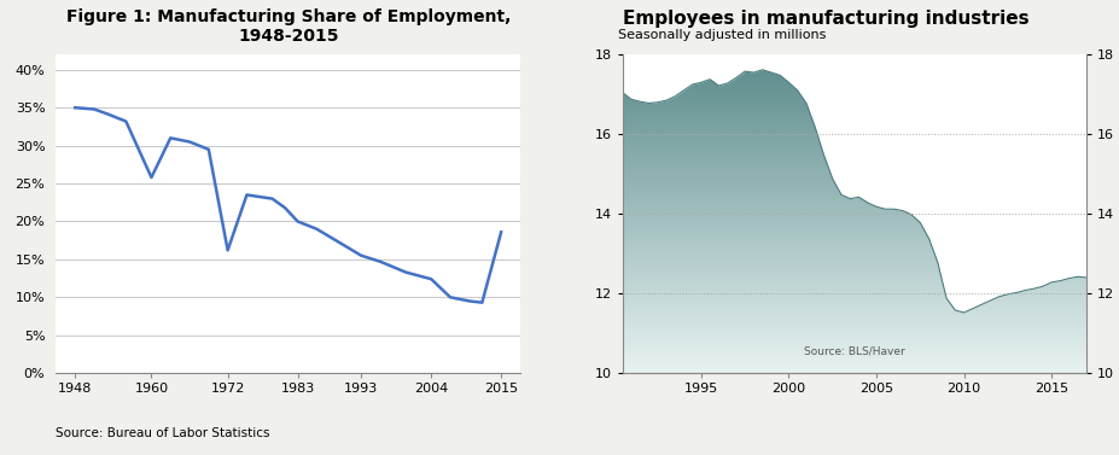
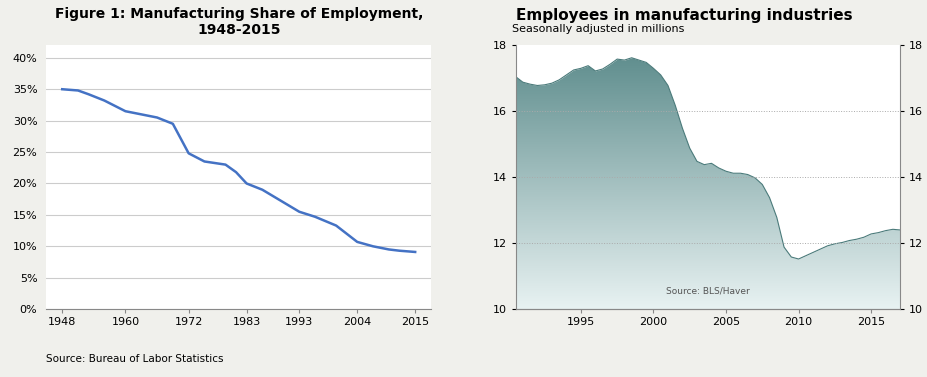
Figure 1: Manufacturing Share of Employment, 1948-2015/1960: 25.8% -> 31.5%
Figure 1: Manufacturing Share of Employment, 1948-2015/1972: 16.2% -> 24.8%
Figure 1: Manufacturing Share of Employment, 1948-2015/2004: 12.4% -> 10.7%
Figure 1: Manufacturing Share of Employment, 1948-2015/2015: 18.6% -> 9.1%
